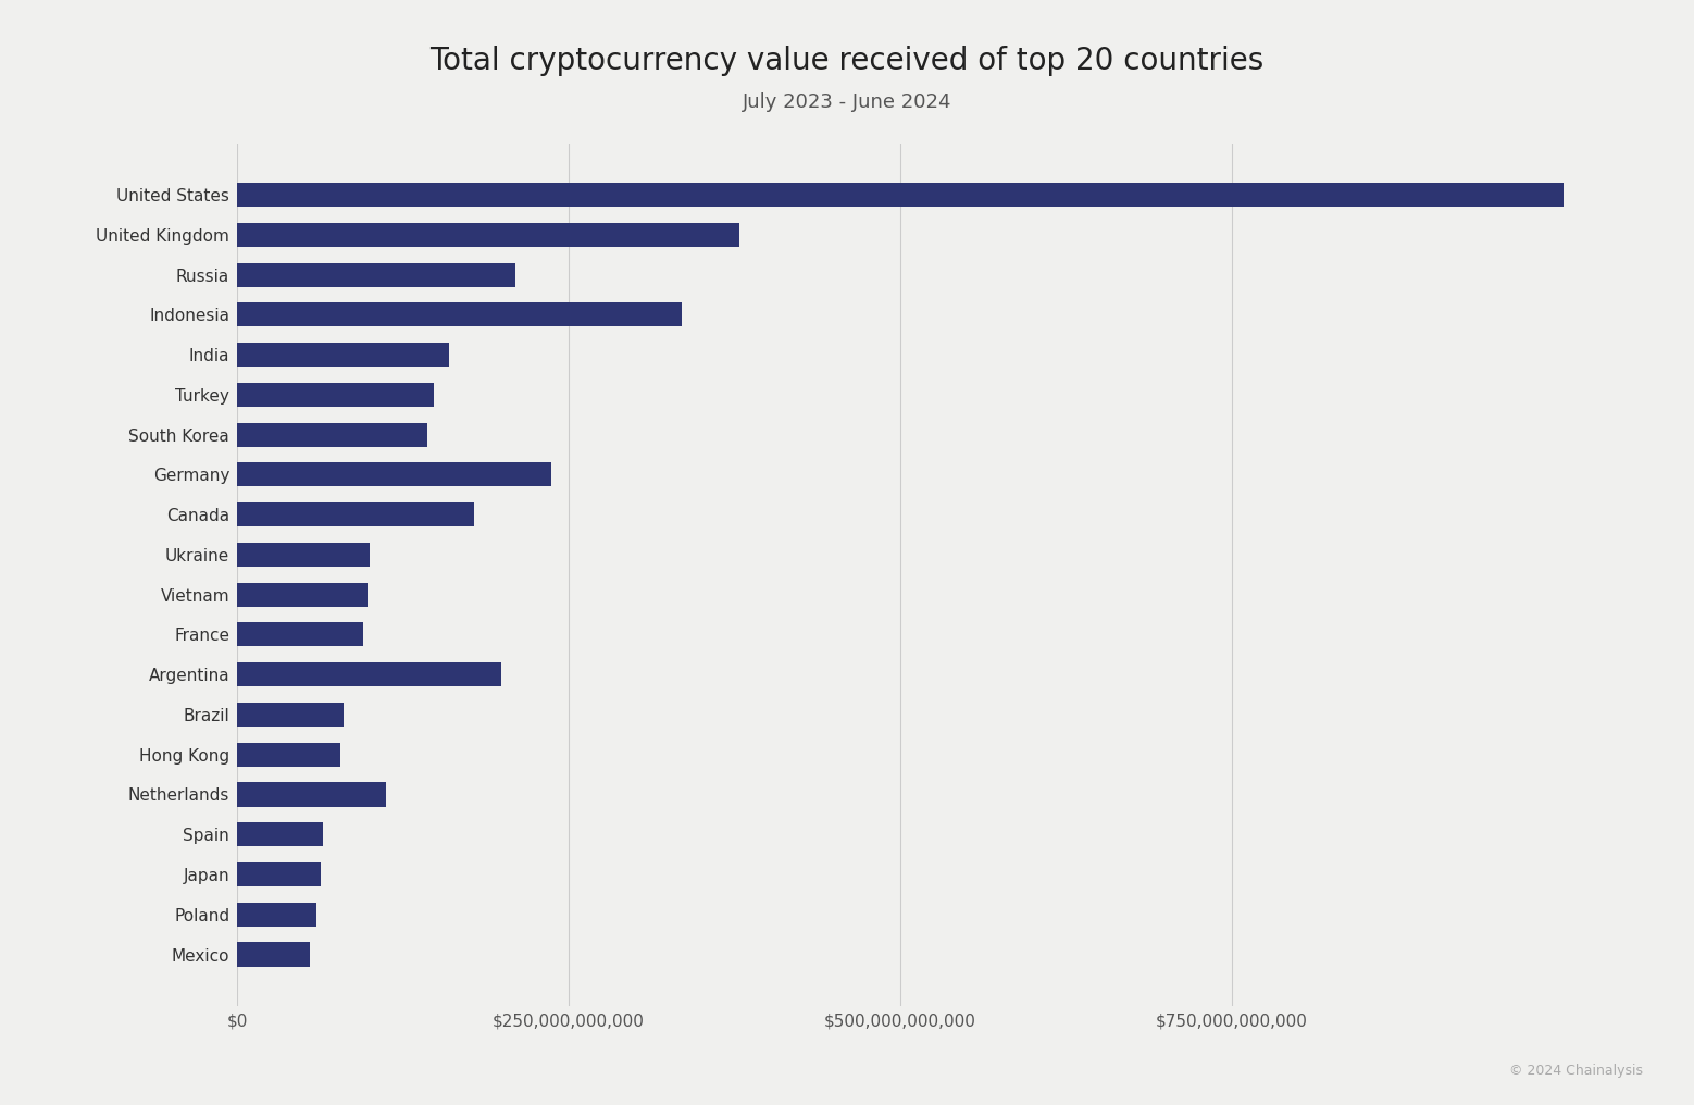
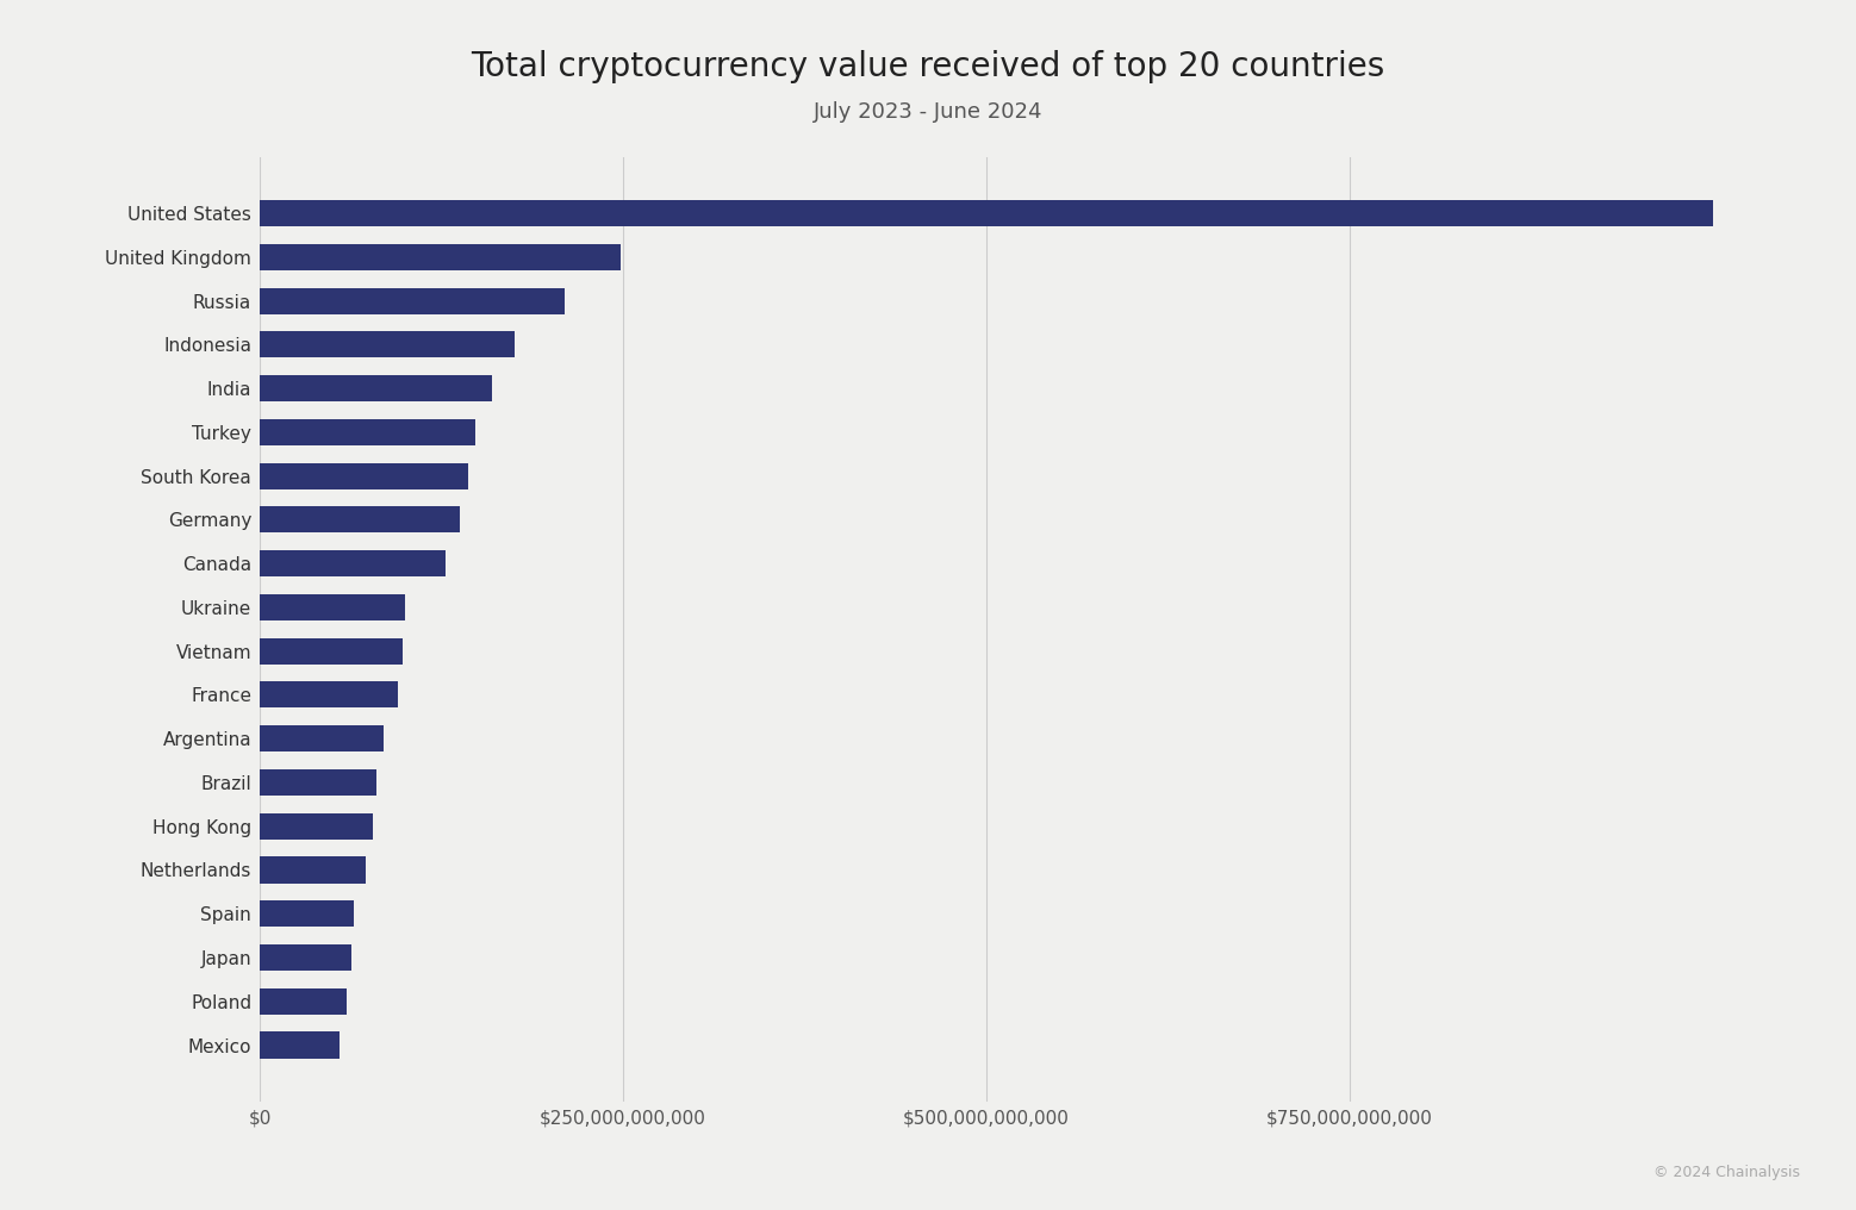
United Kingdom: $379,000,000,000 -> $248,000,000,000
Indonesia: $335,000,000,000 -> $175,000,000,000
Germany: $237,000,000,000 -> $138,000,000,000
Canada: $179,000,000,000 -> $128,000,000,000
Argentina: $199,000,000,000 -> $85,000,000,000
Netherlands: $112,000,000,000 -> $73,000,000,000
